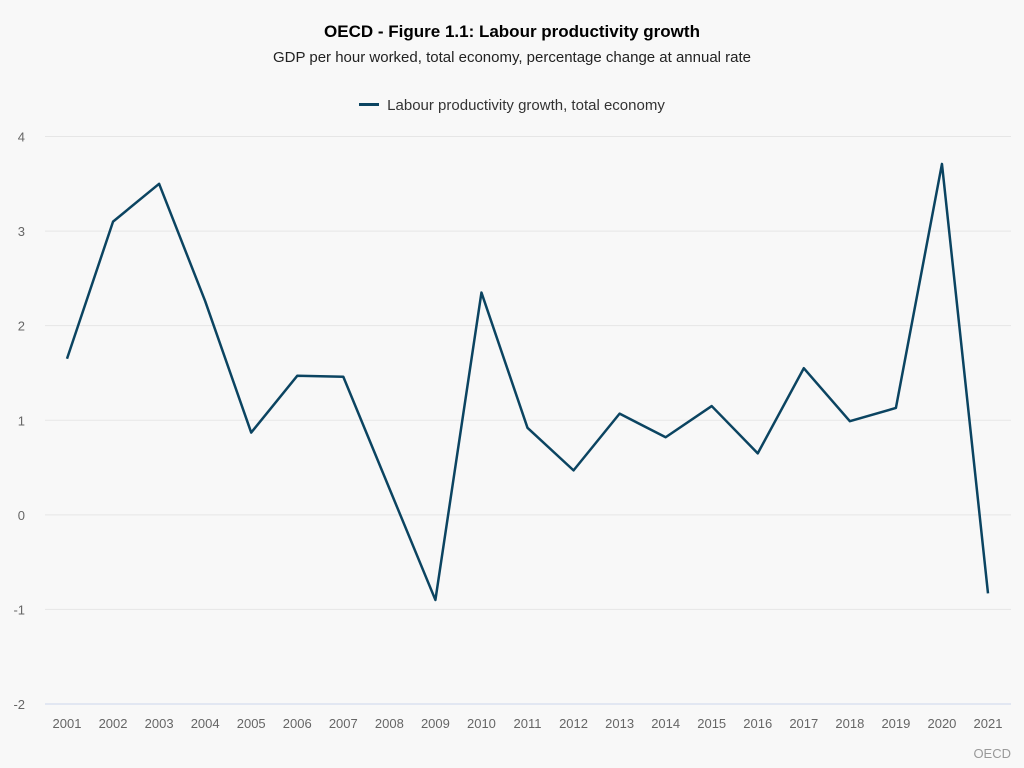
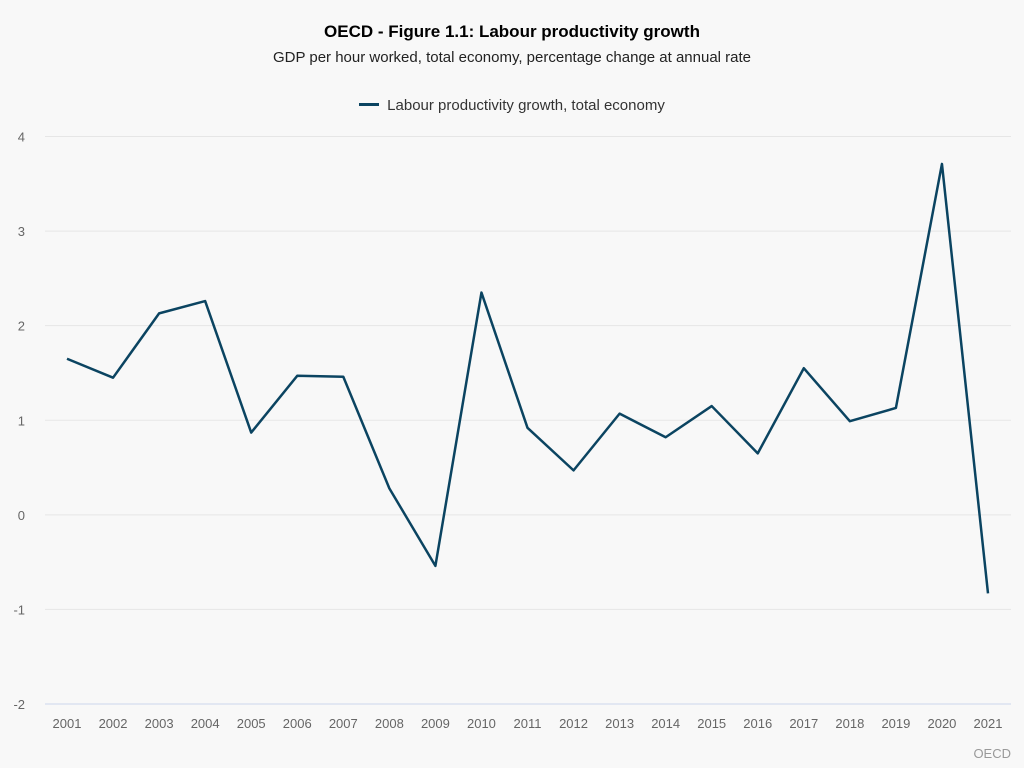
2002: 3.1 -> 1.4
2003: 3.5 -> 2.1
2009: -0.9 -> -0.5
